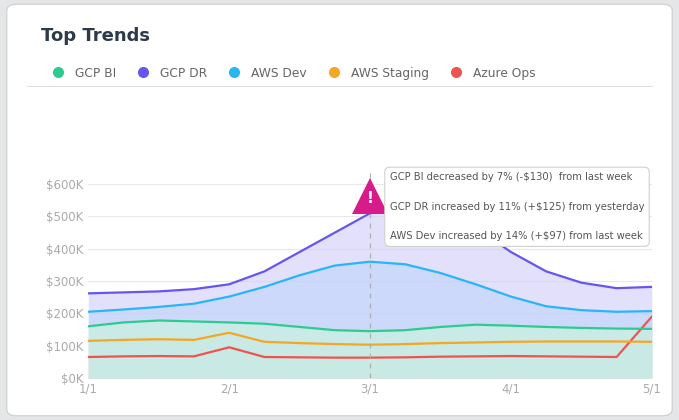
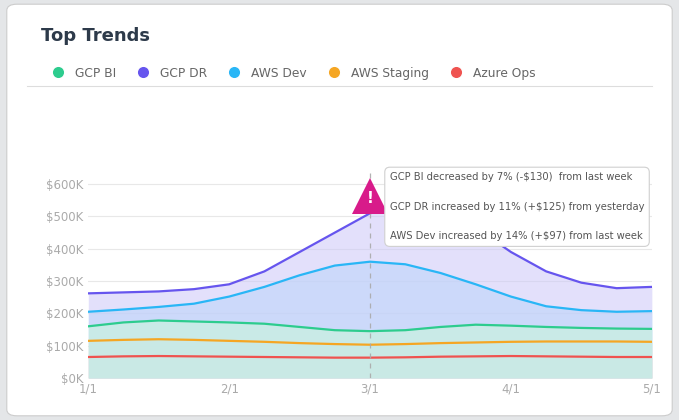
AWS Staging/2/1: $140K -> $115K
Azure Ops/2/1: $95K -> $66K
Azure Ops/5/1: $190K -> $65K
